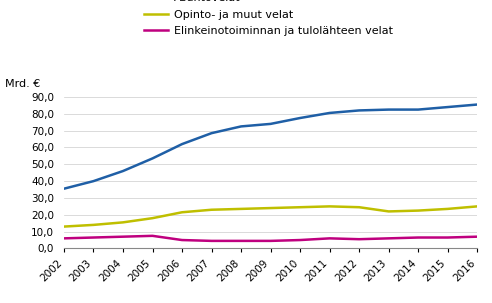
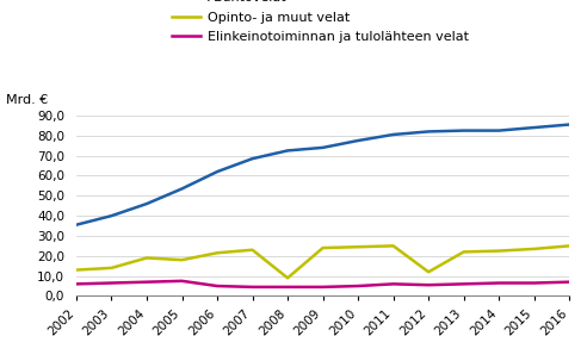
Opinto- ja muut velat/2004: 16 -> 19
Opinto- ja muut velat/2008: 24 -> 9
Opinto- ja muut velat/2012: 24 -> 12
